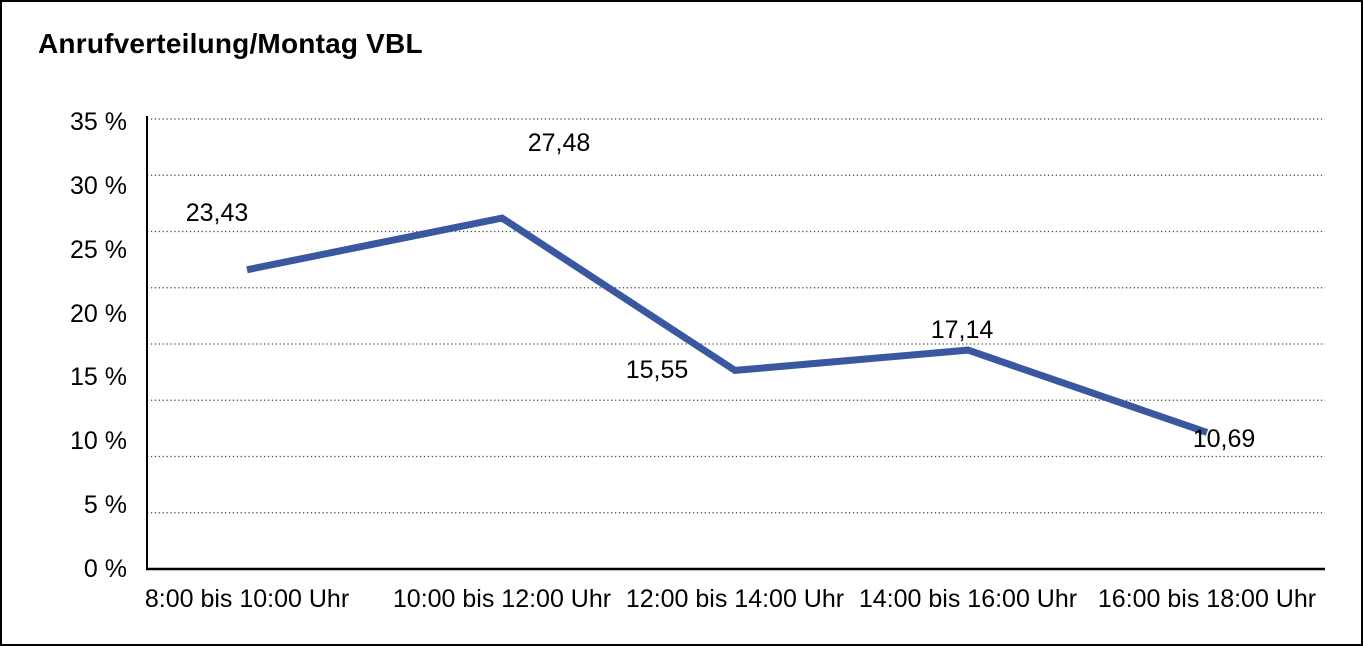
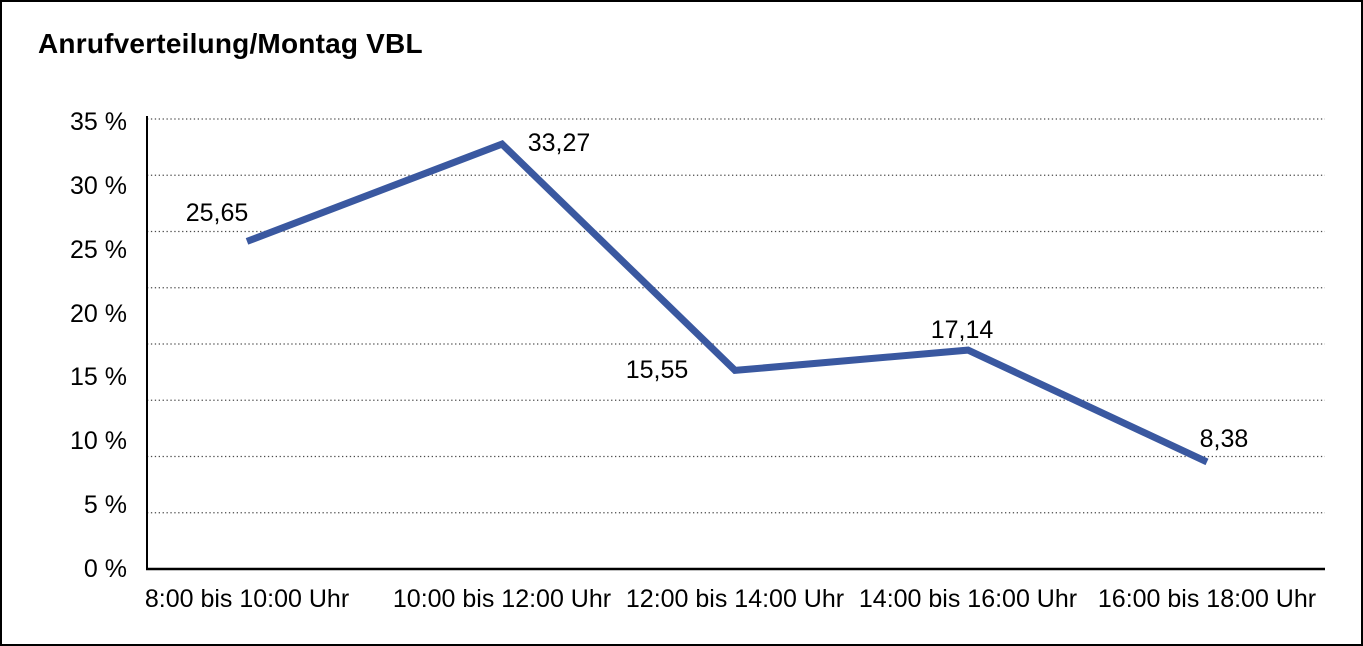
8:00 bis 10:00 Uhr: 23,43 -> 25,65
10:00 bis 12:00 Uhr: 27,48 -> 33,27
16:00 bis 18:00 Uhr: 10,69 -> 8,38
